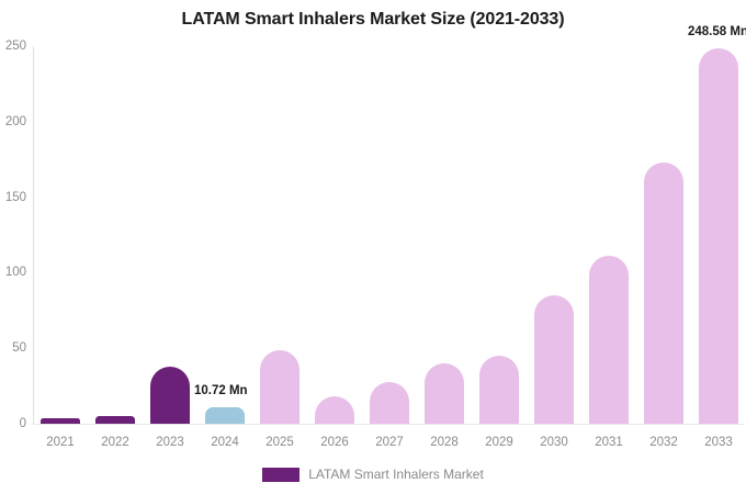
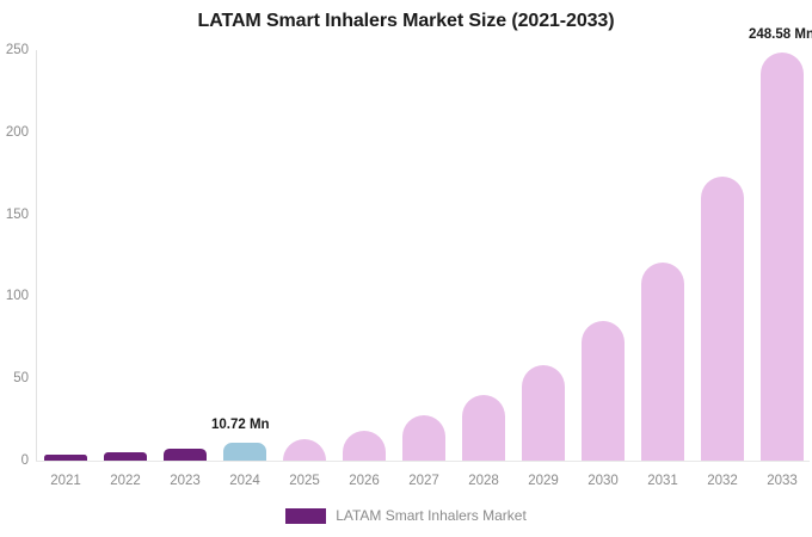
2023: 38 -> 7
2025: 49 -> 13
2029: 45 -> 58
2031: 111 -> 121
